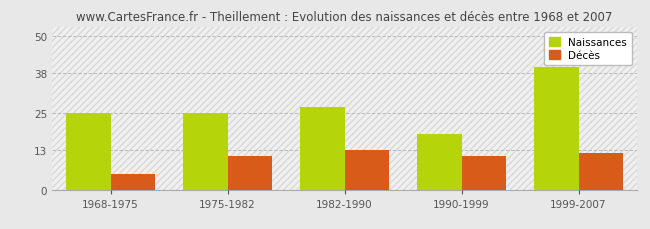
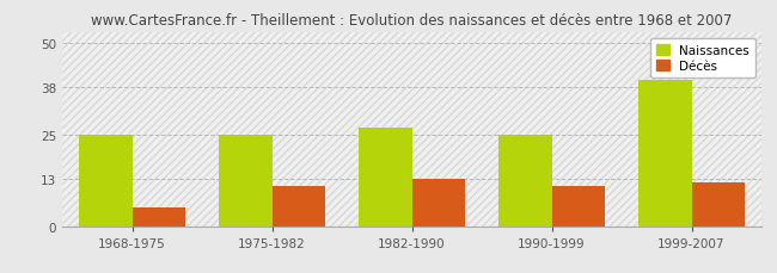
Naissances/1990-1999: 18 -> 25
